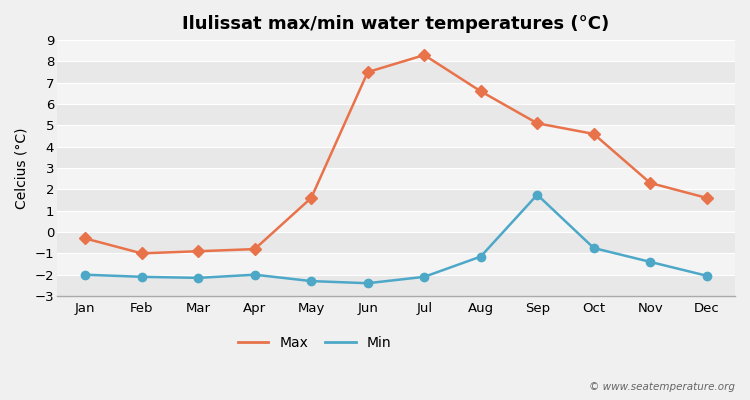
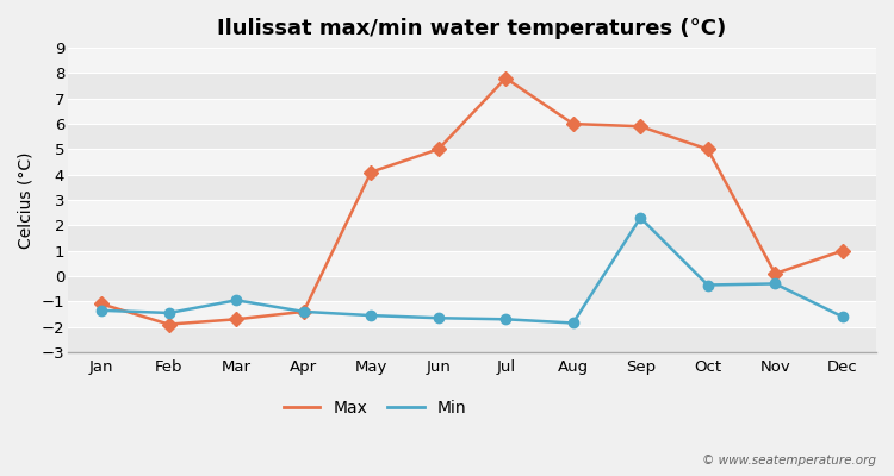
Max/Jan: -0.3 -> -1.1
Min/Jan: -2.00 -> -1.35
Max/Feb: -1.0 -> -1.9
Min/Feb: -2.10 -> -1.45
Max/Mar: -0.9 -> -1.7
Min/Mar: -2.15 -> -0.95
Max/Apr: -0.8 -> -1.4
Min/Apr: -2.00 -> -1.40
Max/May: 1.6 -> 4.1
Min/May: -2.30 -> -1.55
Max/Jun: 7.5 -> 5.0
Min/Jun: -2.40 -> -1.65
Max/Jul: 8.3 -> 7.8
Min/Jul: -2.10 -> -1.70
Max/Aug: 6.6 -> 6.0
Min/Aug: -1.15 -> -1.85
Max/Sep: 5.1 -> 5.9
Min/Sep: 1.75 -> 2.30
Max/Oct: 4.6 -> 5.0
Min/Oct: -0.75 -> -0.35
Max/Nov: 2.3 -> 0.1
Min/Nov: -1.40 -> -0.30
Max/Dec: 1.6 -> 1.0
Min/Dec: -2.05 -> -1.60
